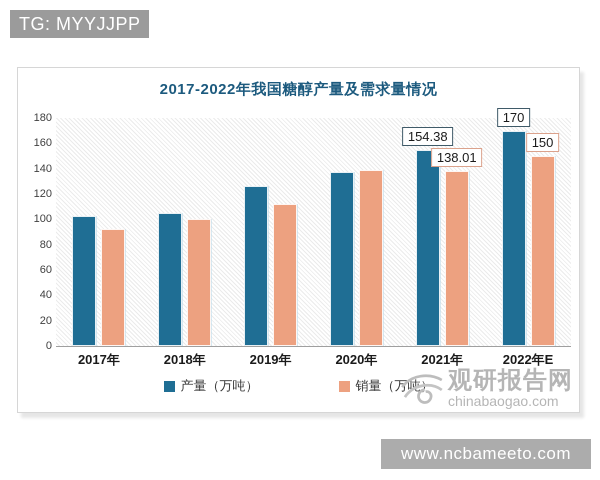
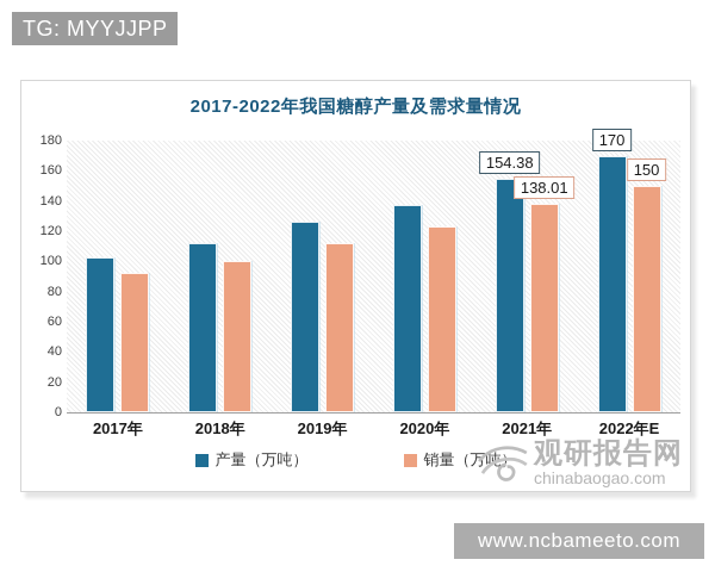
产量（万吨）/2018年: 105 -> 112
销量（万吨）/2020年: 139 -> 123
